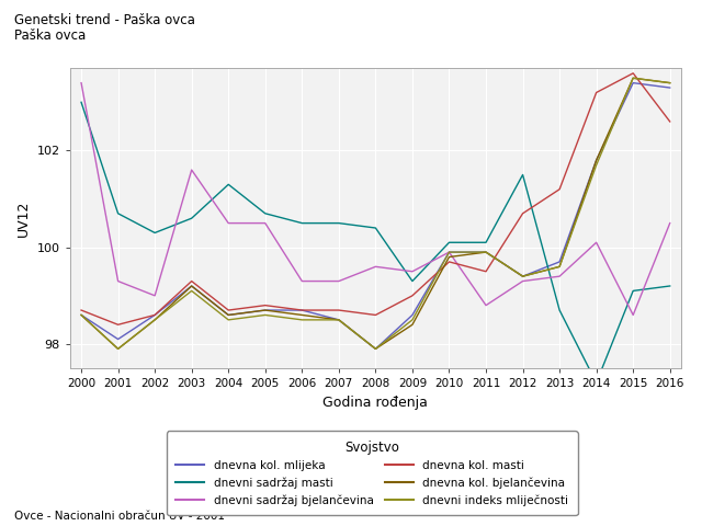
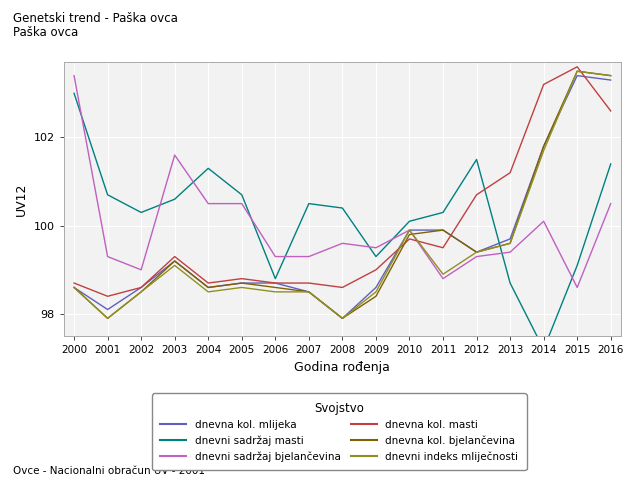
dnevni sadržaj masti/2006: 100.5 -> 98.8
dnevni sadržaj masti/2011: 100.1 -> 100.3
dnevni indeks mliječnosti/2011: 99.9 -> 98.9
dnevni sadržaj masti/2016: 99.2 -> 101.4
